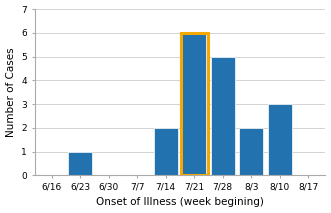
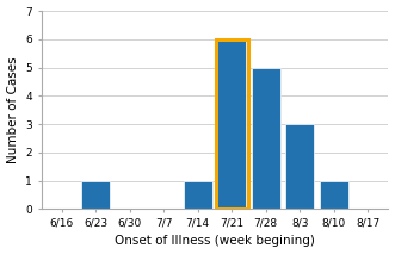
7/14: 2 -> 1
8/3: 2 -> 3
8/10: 3 -> 1
